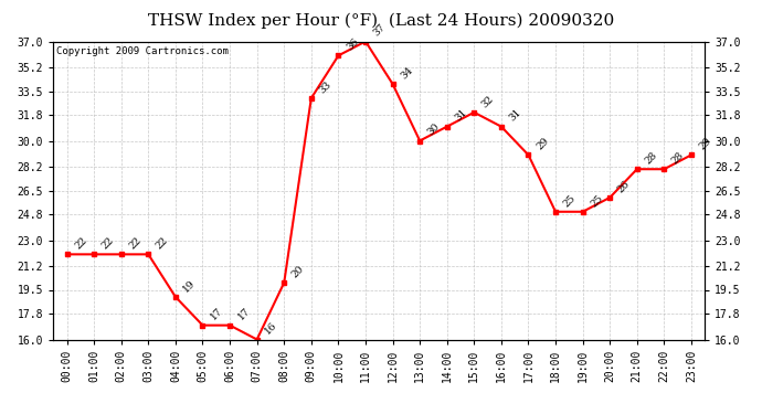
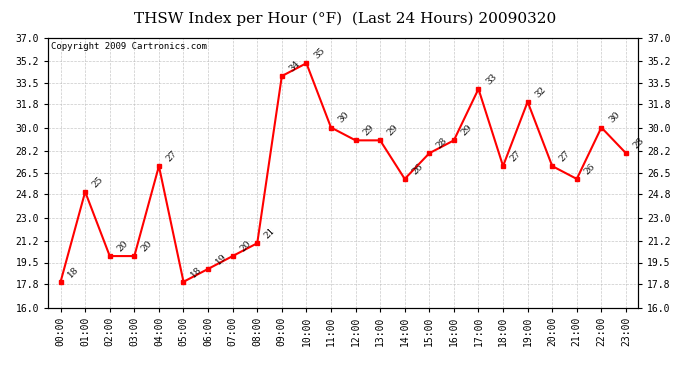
00:00: 22 -> 18
01:00: 22 -> 25
02:00: 22 -> 20
03:00: 22 -> 20
04:00: 19 -> 27
05:00: 17 -> 18
06:00: 17 -> 19
07:00: 16 -> 20
08:00: 20 -> 21
09:00: 33 -> 34
10:00: 36 -> 35
11:00: 37 -> 30
12:00: 34 -> 29
13:00: 30 -> 29
14:00: 31 -> 26
15:00: 32 -> 28
16:00: 31 -> 29
17:00: 29 -> 33
18:00: 25 -> 27
19:00: 25 -> 32
20:00: 26 -> 27
21:00: 28 -> 26
22:00: 28 -> 30
23:00: 29 -> 28
